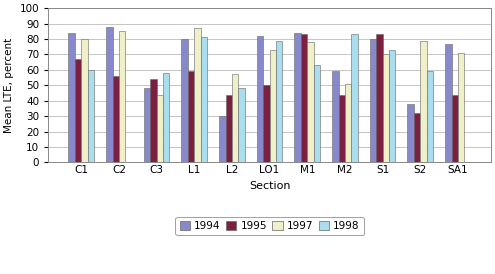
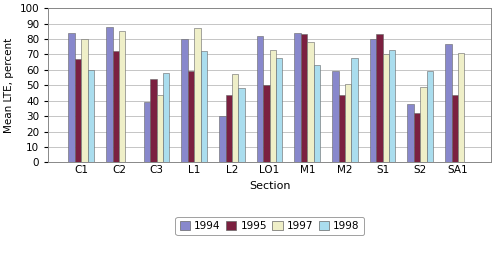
1995/C2: 56 -> 72
1994/C3: 48 -> 39
1998/L1: 81 -> 72
1998/LO1: 79 -> 68
1998/M2: 83 -> 68
1997/S2: 79 -> 49
